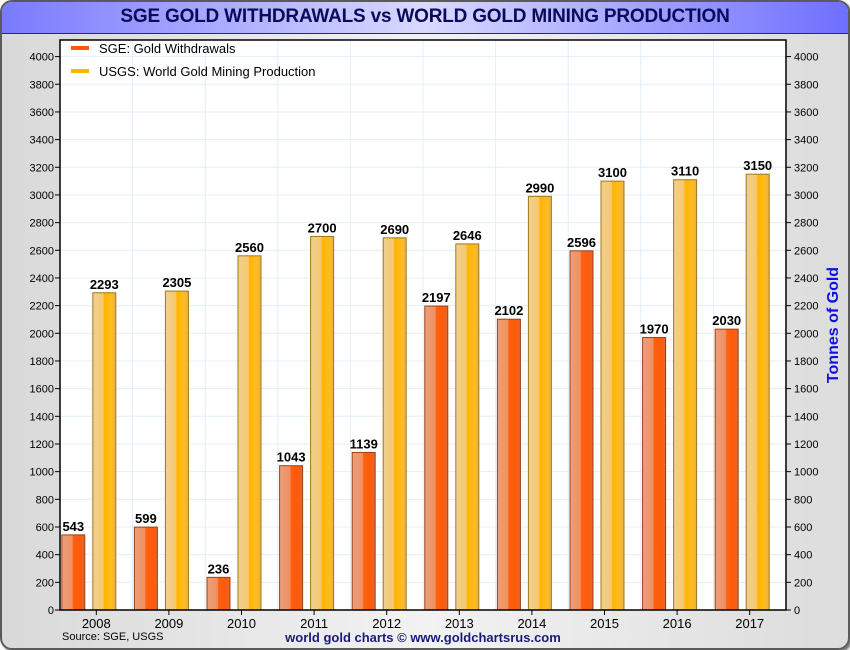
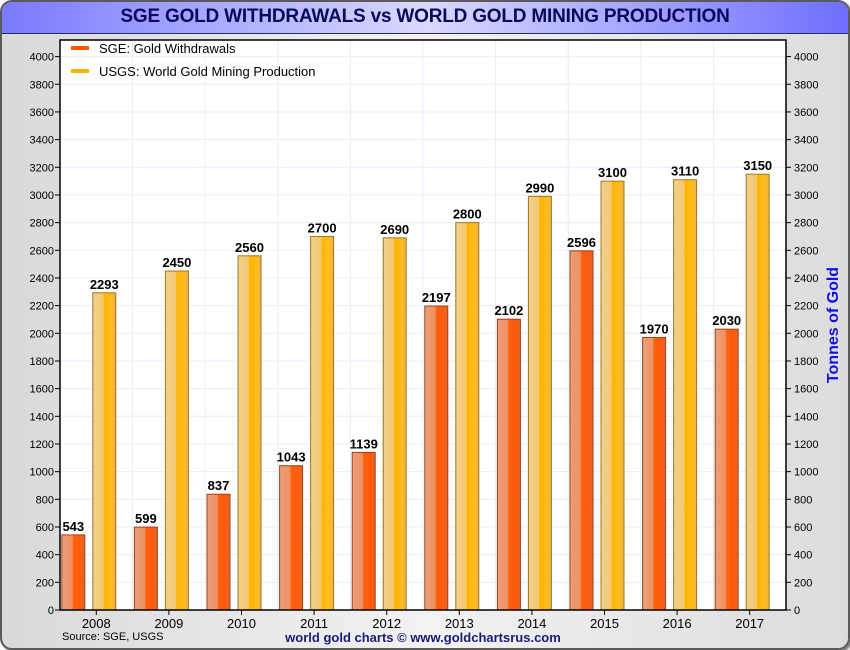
USGS: World Gold Mining Production/2009: 2305 -> 2450
SGE: Gold Withdrawals/2010: 236 -> 837
USGS: World Gold Mining Production/2013: 2646 -> 2800
